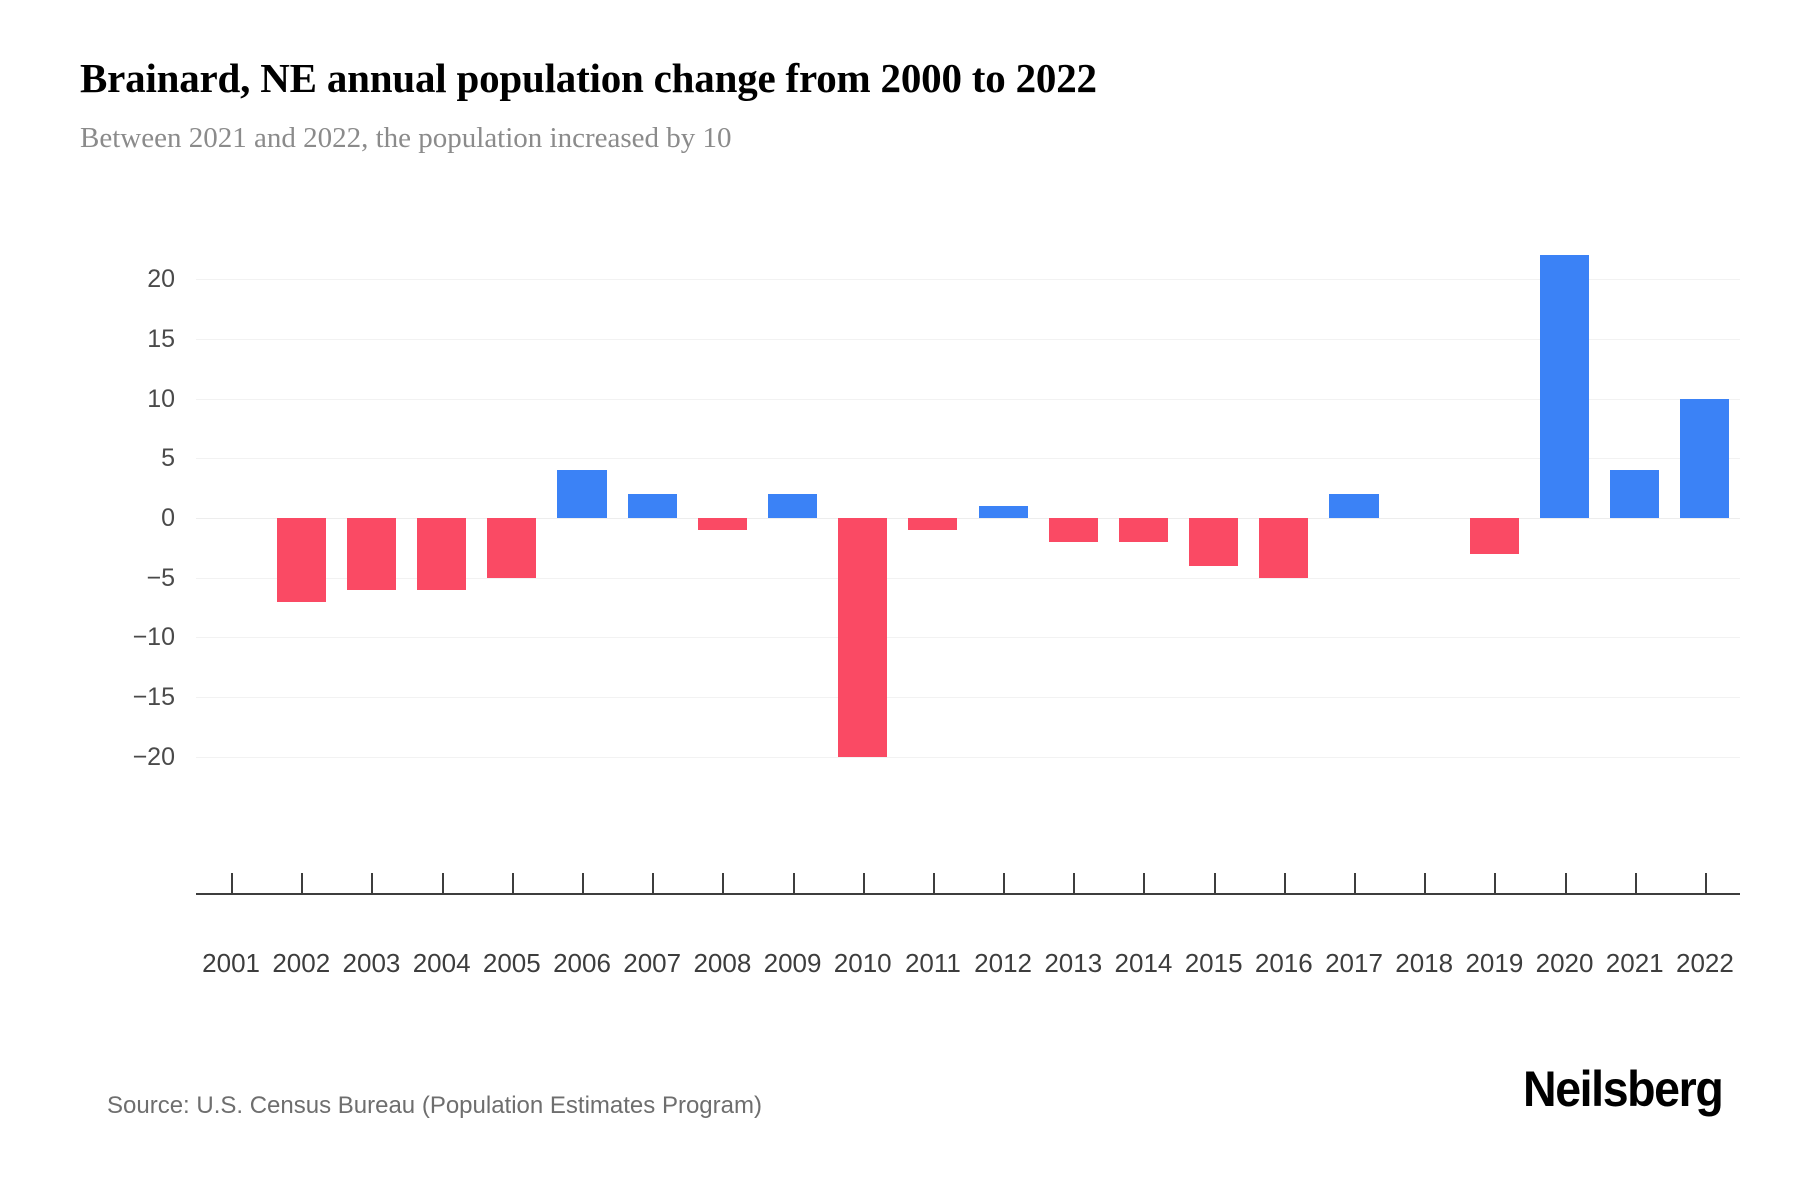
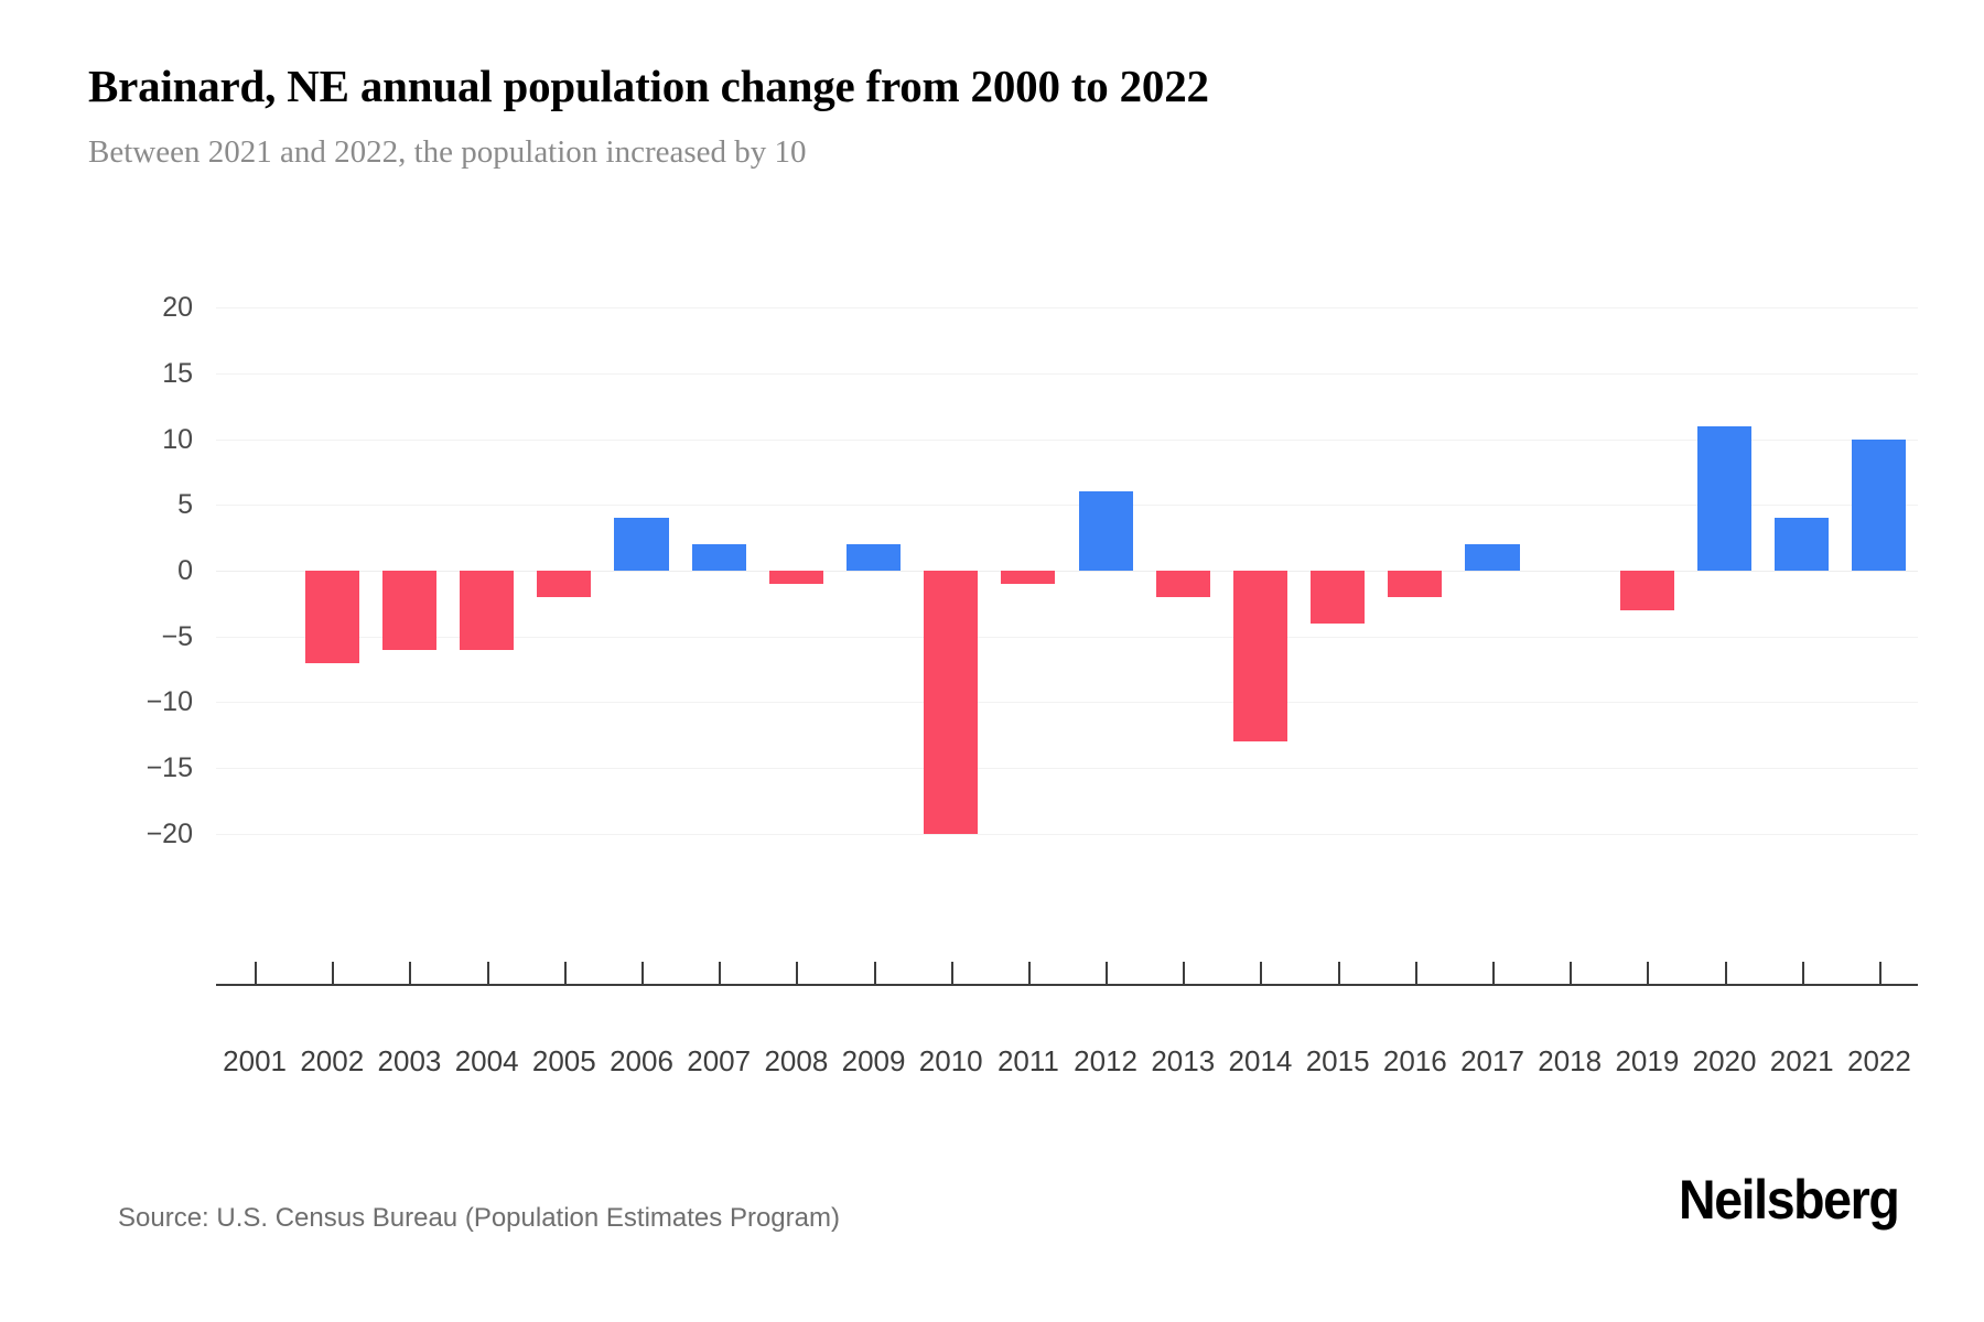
2005: -5 -> -2
2012: 1 -> 6
2014: -2 -> -13
2016: -5 -> -2
2020: 22 -> 11
